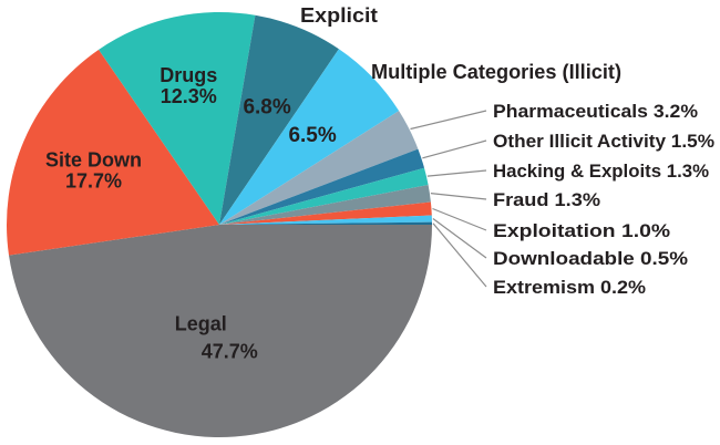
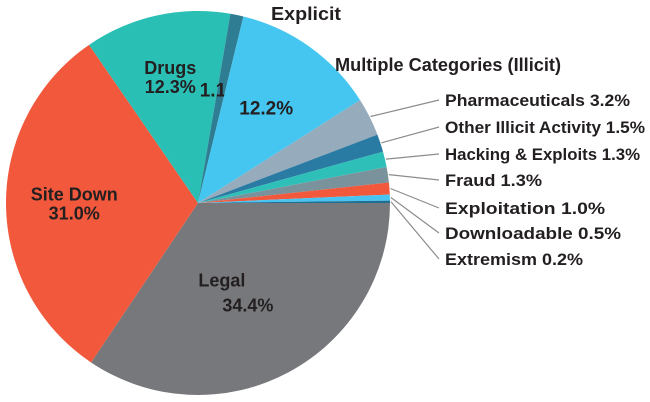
Legal: 47.7% -> 34.4%
Site Down: 17.7% -> 31.0%
Explicit: 6.8% -> 1.1%
Multiple Categories (Illicit): 6.5% -> 12.2%
